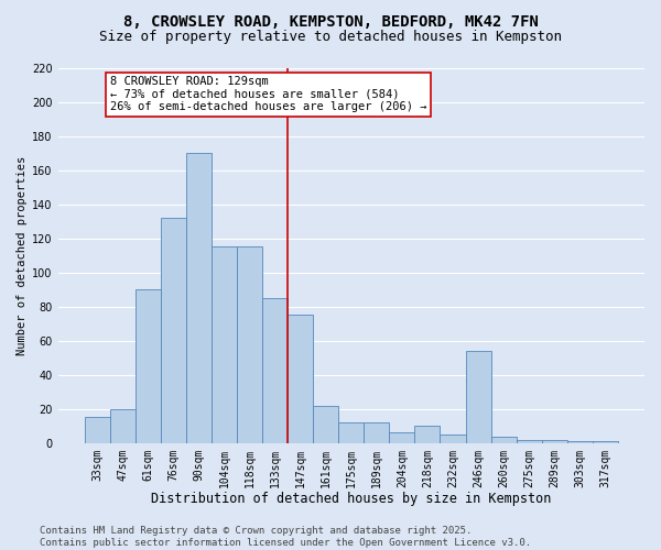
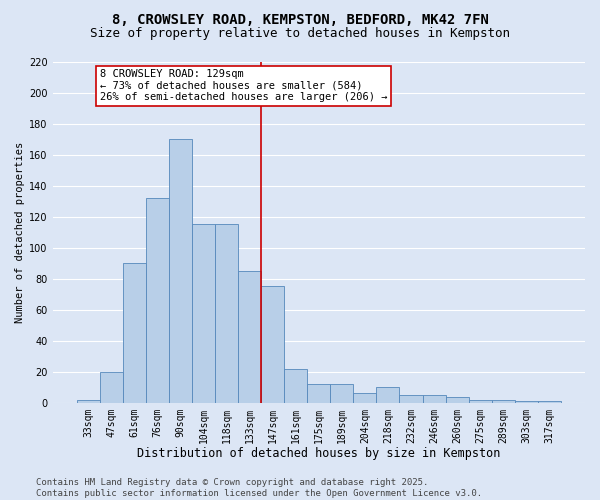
33sqm: 15 -> 2
246sqm: 54 -> 5
